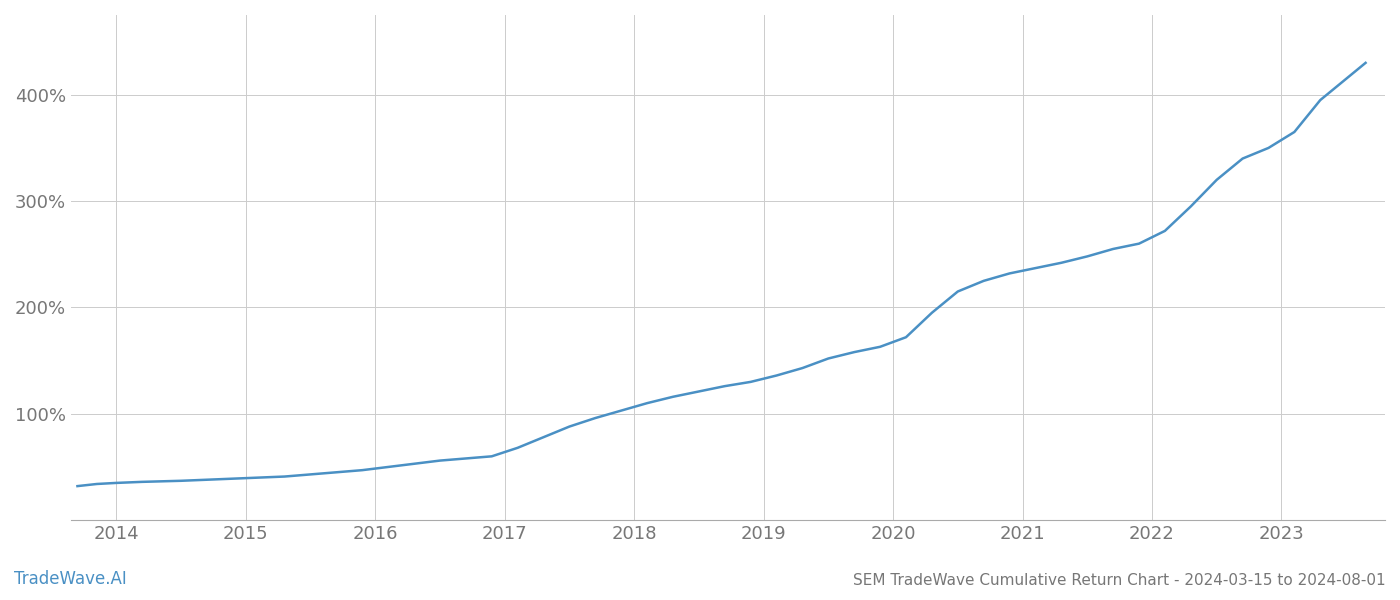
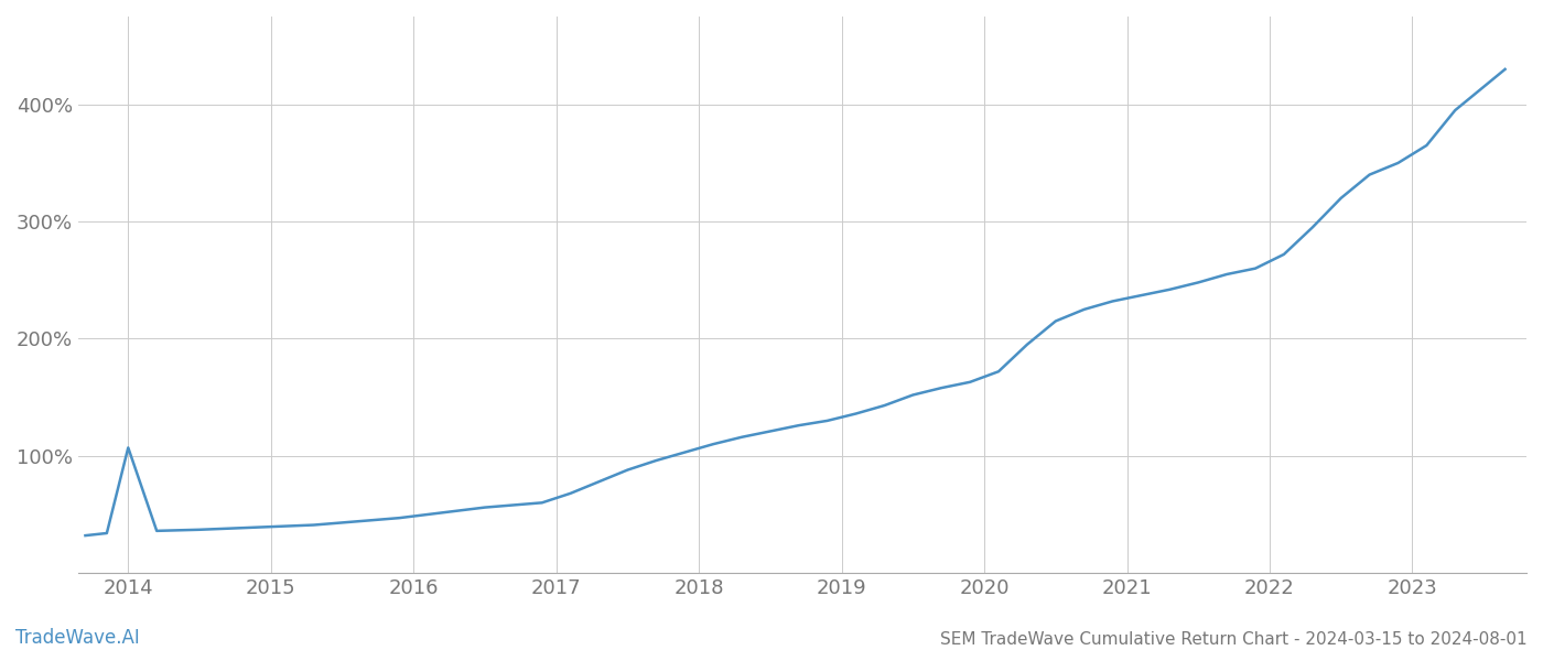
2014: 35% -> 107%
